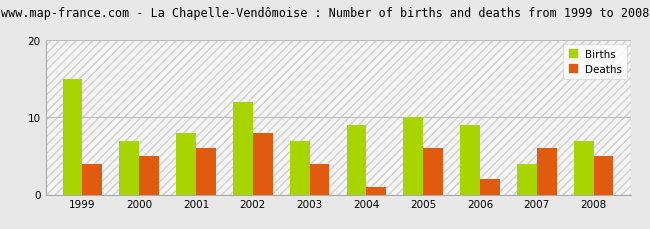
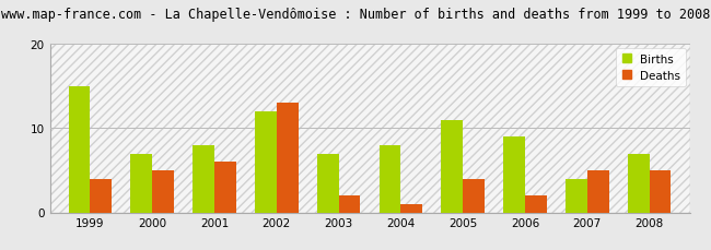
Deaths/2002: 8 -> 13
Deaths/2003: 4 -> 2
Births/2004: 9 -> 8
Births/2005: 10 -> 11
Deaths/2005: 6 -> 4
Deaths/2007: 6 -> 5
